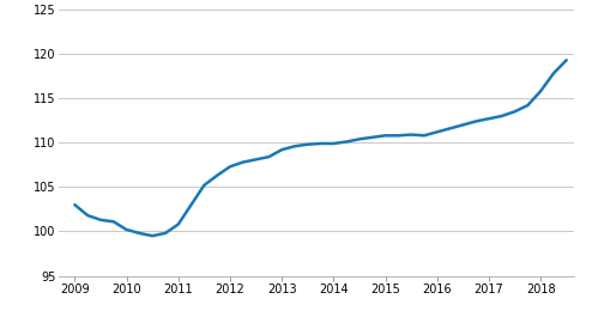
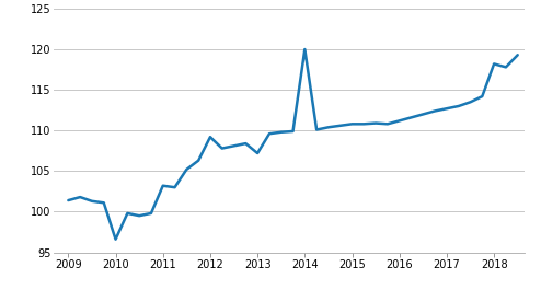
2009: 103.0 -> 101.4
2010: 100.2 -> 96.6
2011: 100.8 -> 103.2
2012: 107.3 -> 109.2
2013: 109.2 -> 107.2
2014: 109.9 -> 120.0
2018: 115.8 -> 118.2
